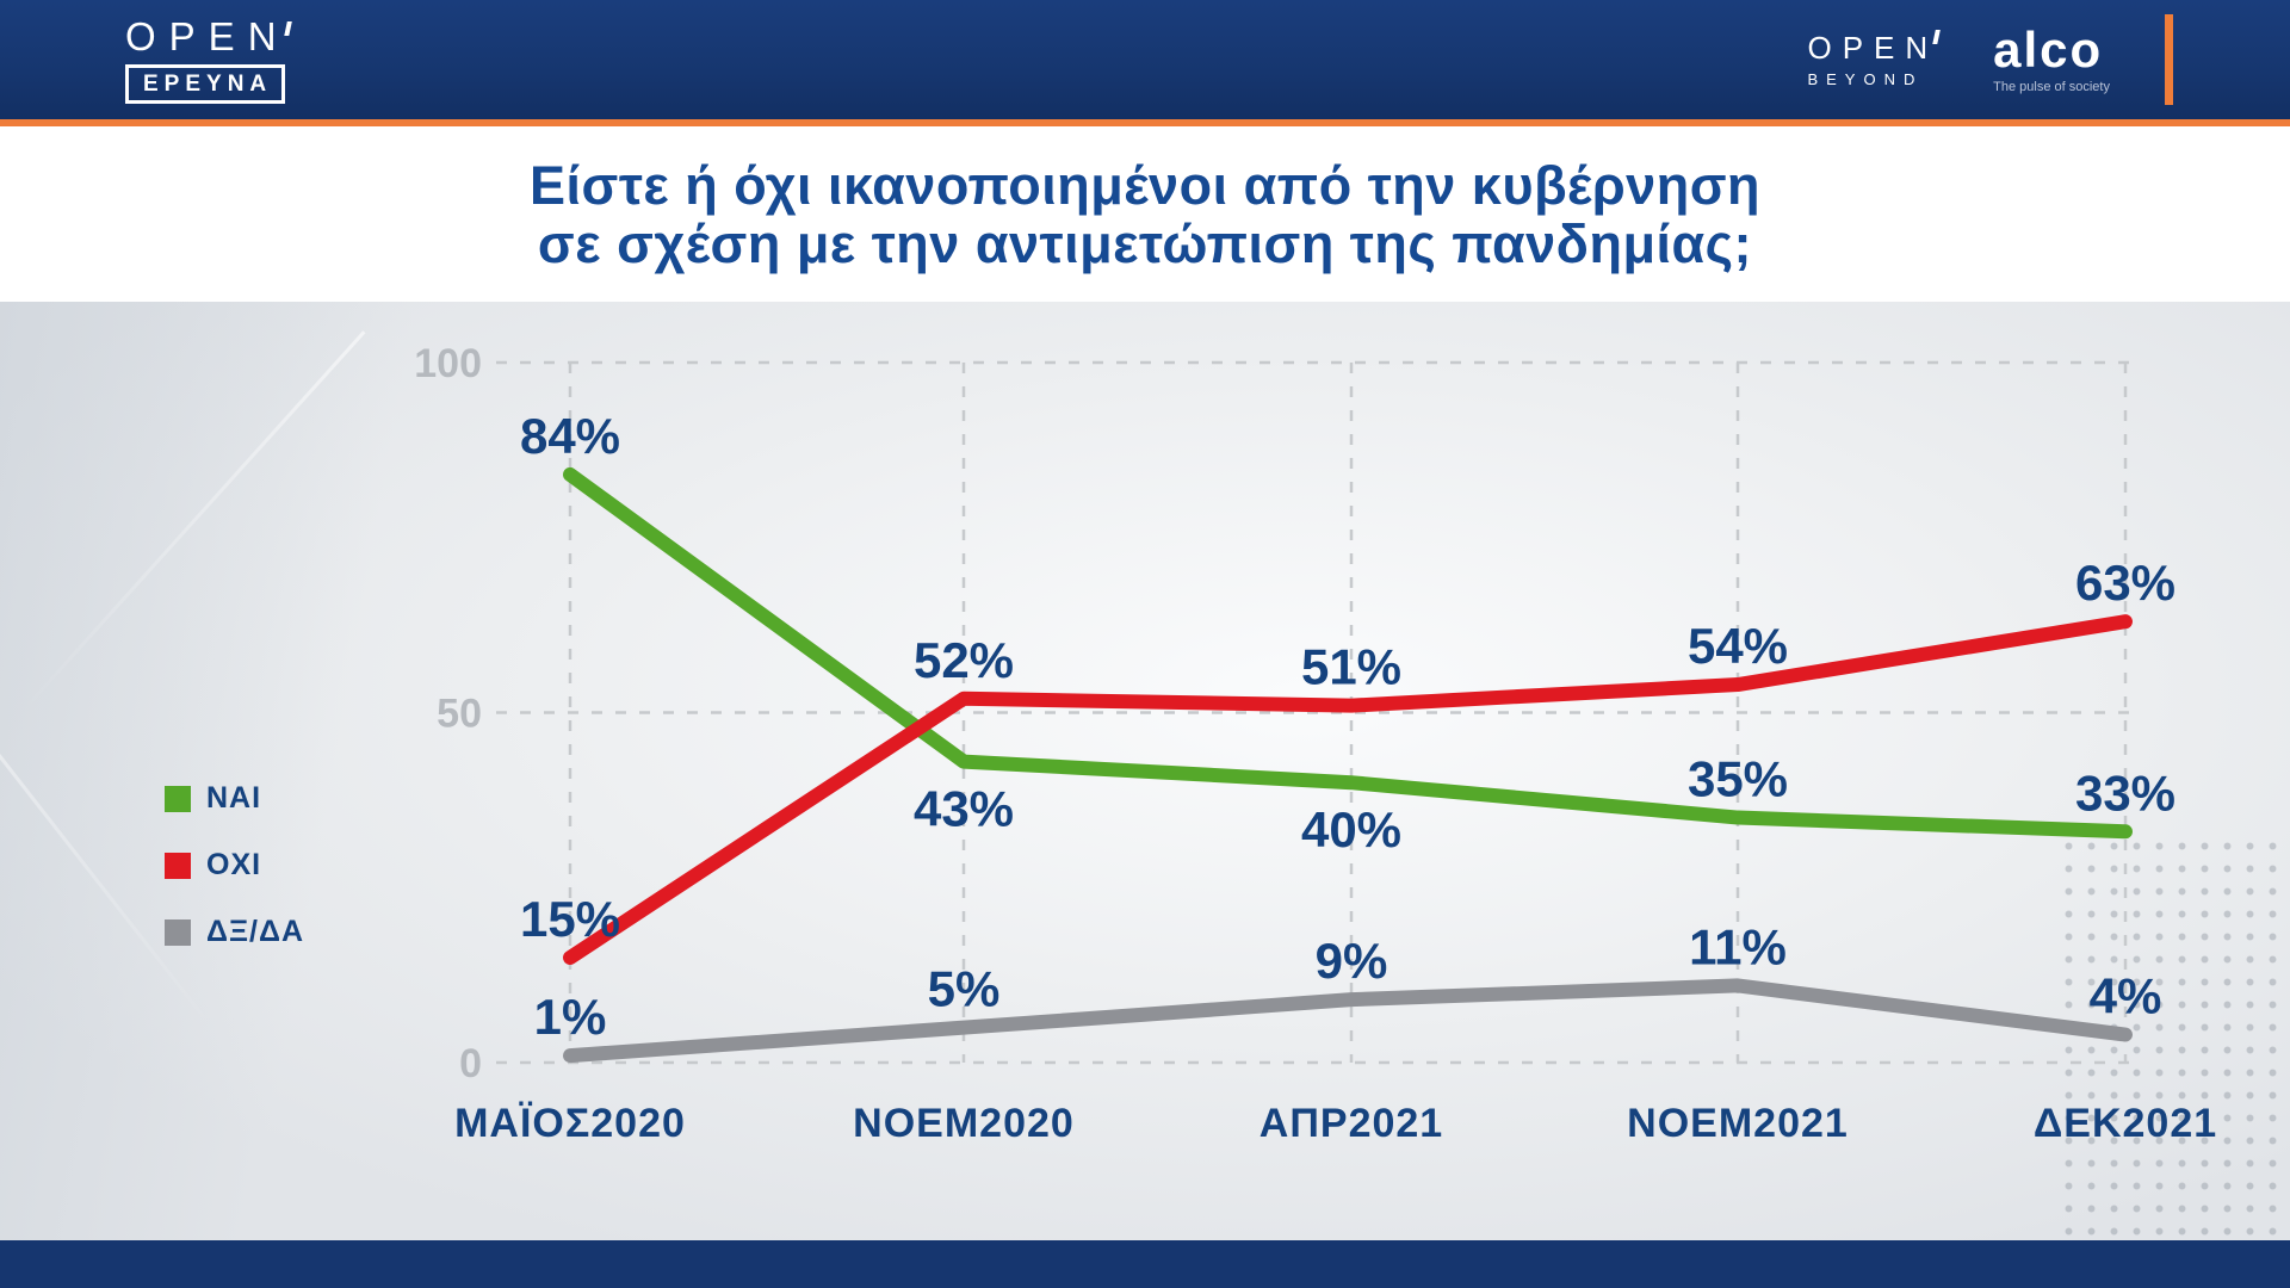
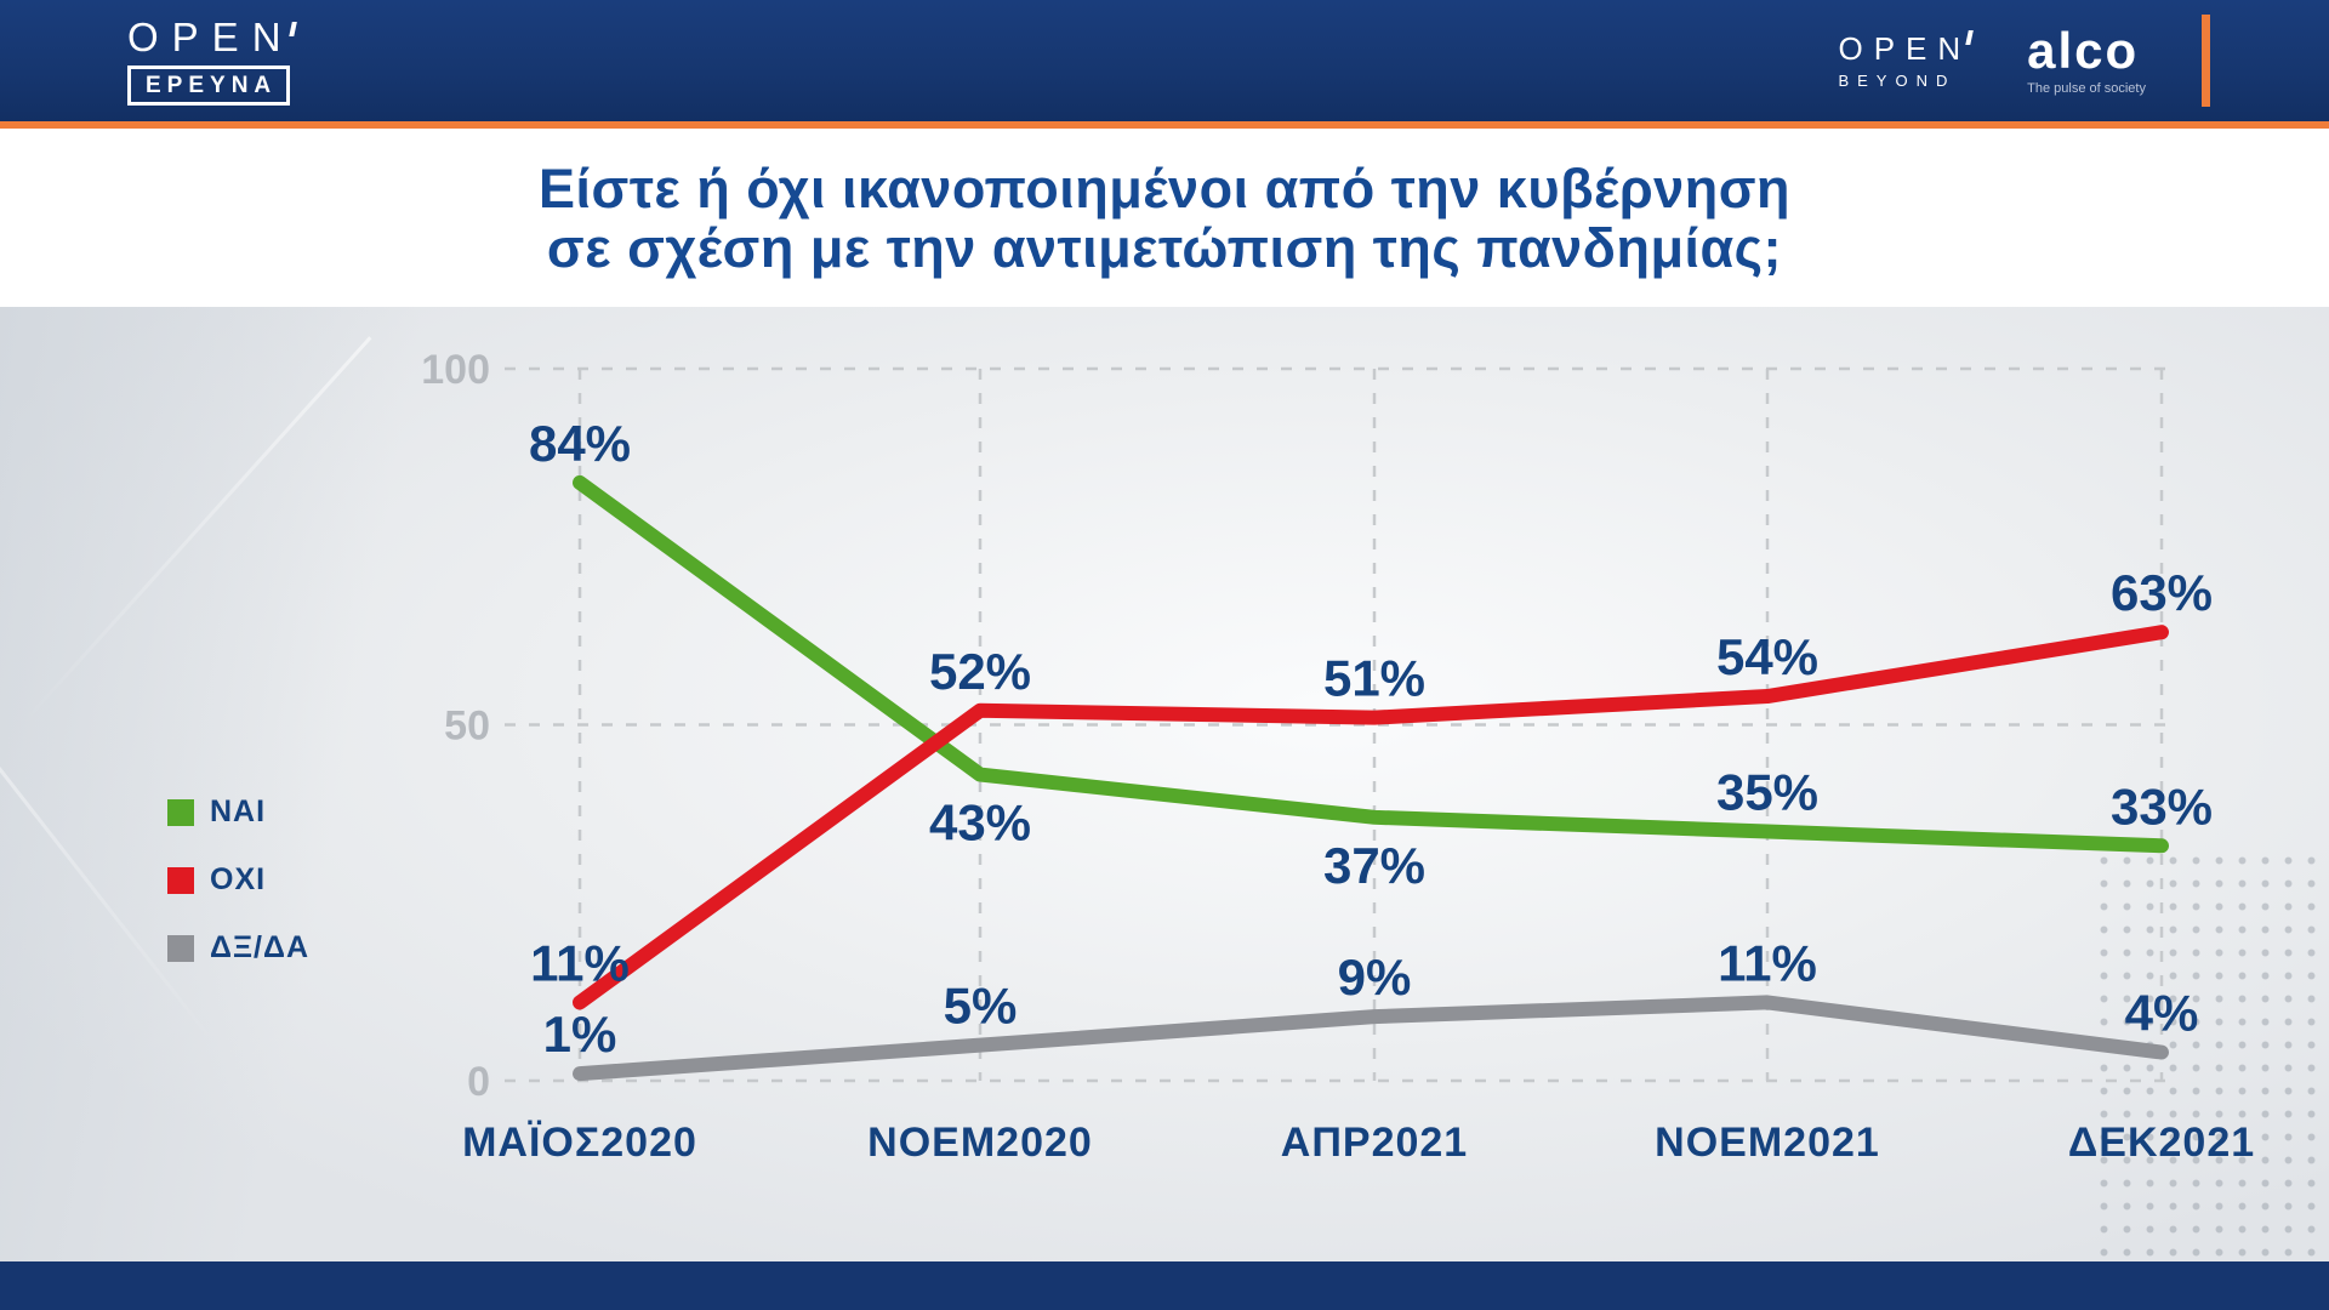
ΟΧΙ/ΜΑΪΟΣ2020: 15% -> 11%
ΝΑΙ/ΑΠΡ2021: 40% -> 37%
